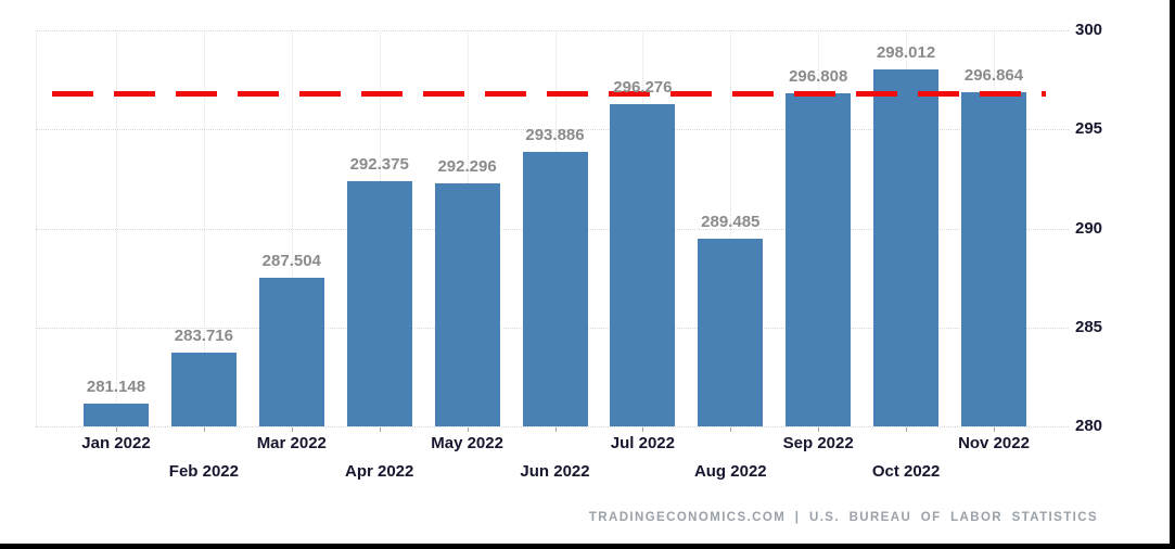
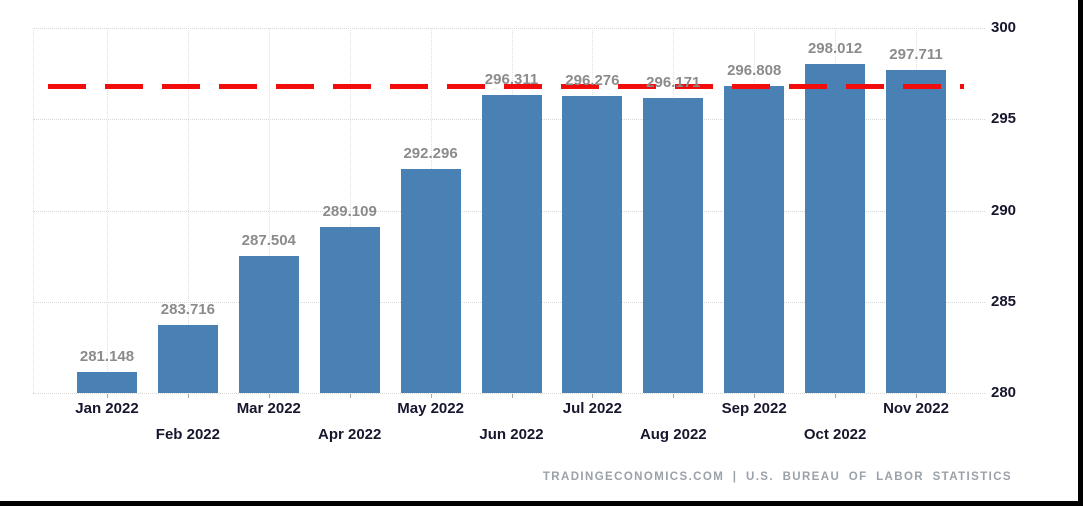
Apr 2022: 292.375 -> 289.109
Jun 2022: 293.886 -> 296.311
Aug 2022: 289.485 -> 296.171
Nov 2022: 296.864 -> 297.711
